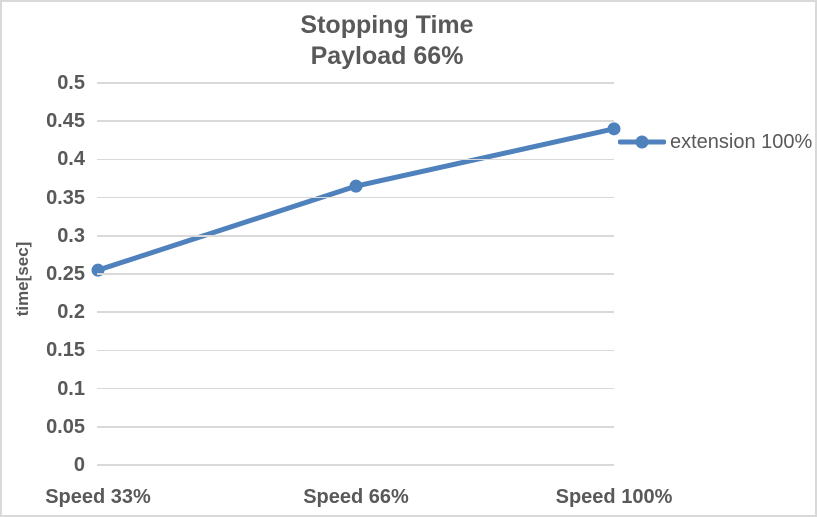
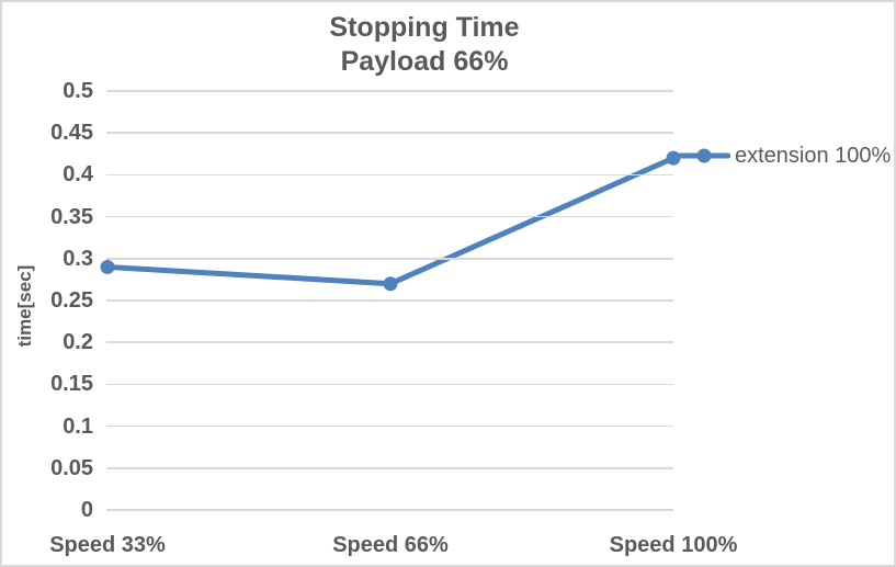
Speed 33%: 0.26 -> 0.29
Speed 66%: 0.36 -> 0.27
Speed 100%: 0.44 -> 0.42
